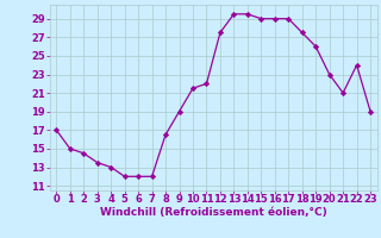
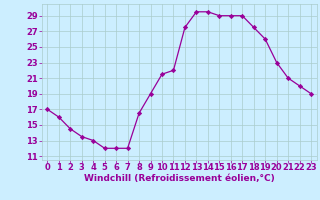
1: 15.0 -> 16.0
22: 24.0 -> 20.0
